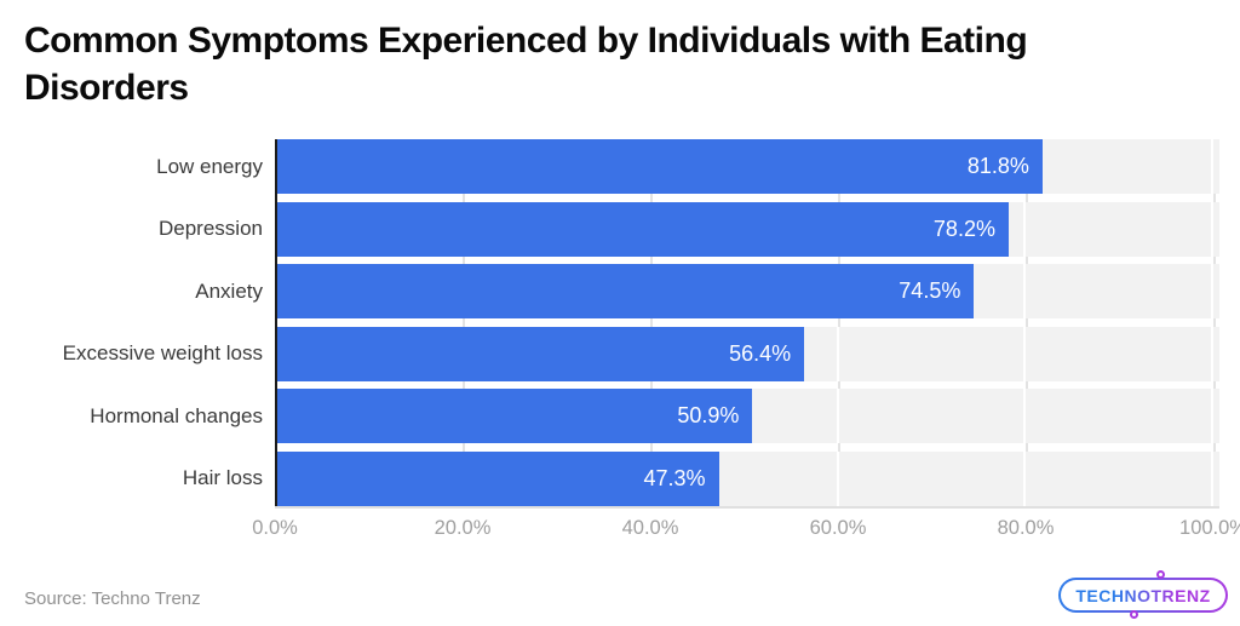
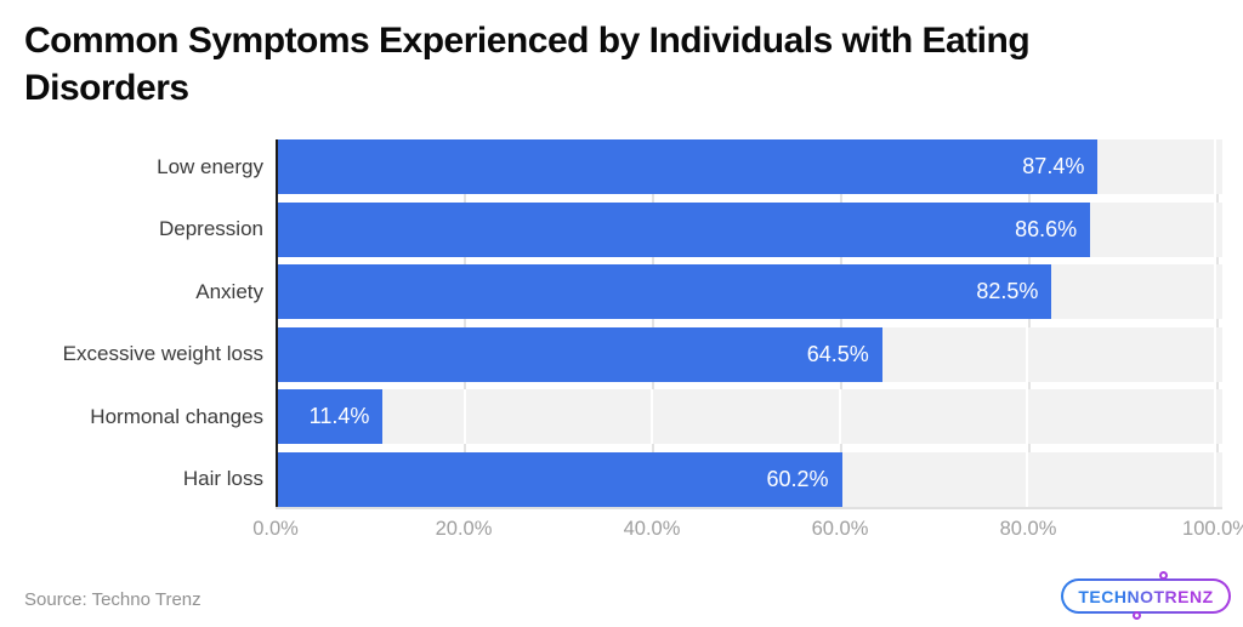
Low energy: 81.8% -> 87.4%
Depression: 78.2% -> 86.6%
Anxiety: 74.5% -> 82.5%
Excessive weight loss: 56.4% -> 64.5%
Hormonal changes: 50.9% -> 11.4%
Hair loss: 47.3% -> 60.2%
